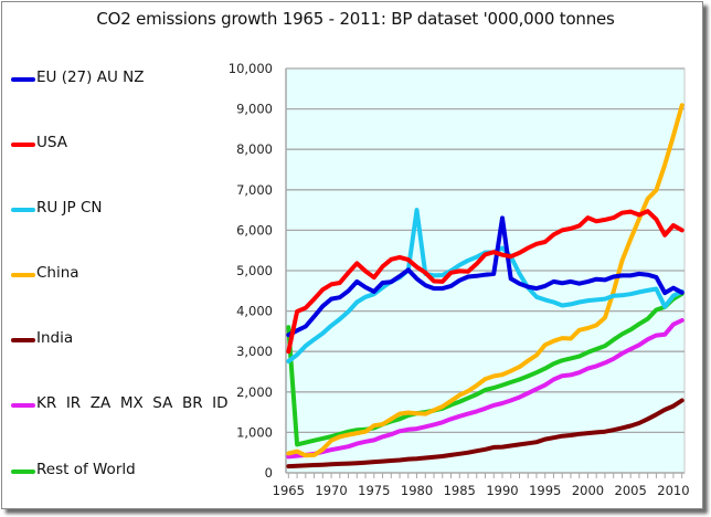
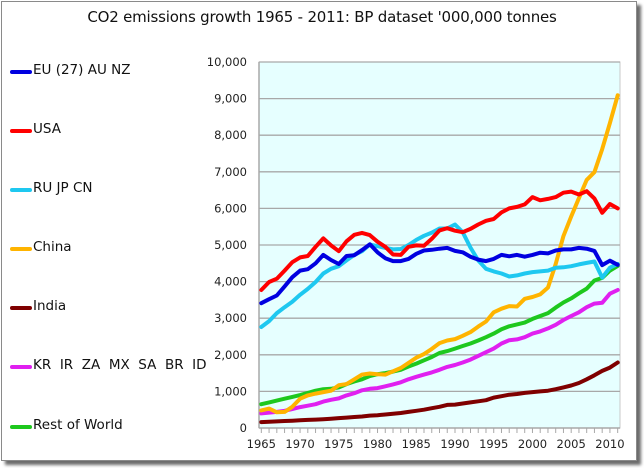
USA/1965: 3000 -> 3800
Rest of World/1965: 3600 -> 600
RU JP CN/1980: 6500 -> 5000
EU (27) AU NZ/1990: 6300 -> 4800
